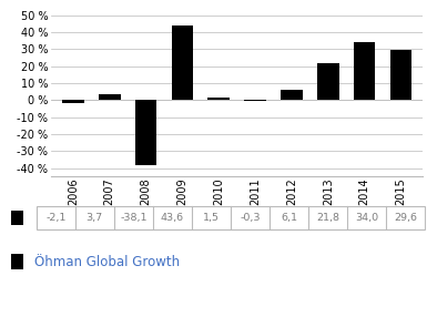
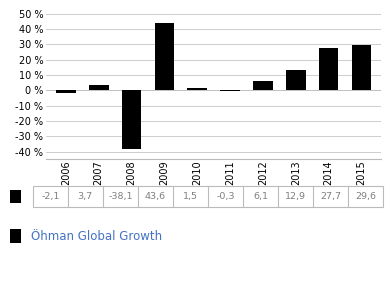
2013: 21,8 -> 12,9
2014: 34,0 -> 27,7
